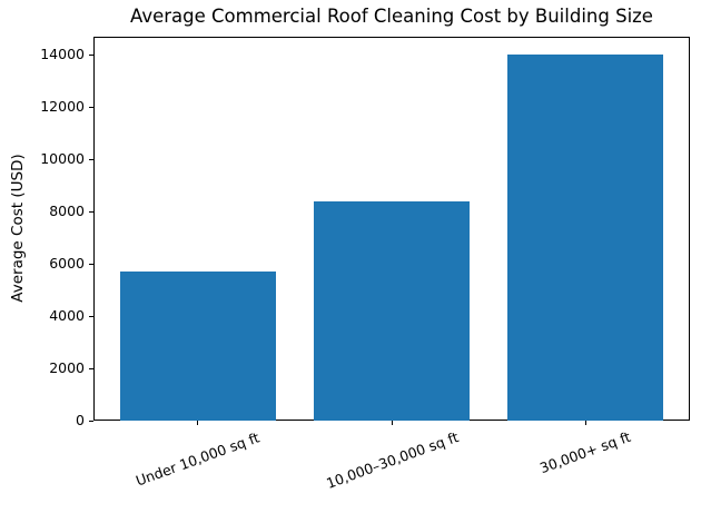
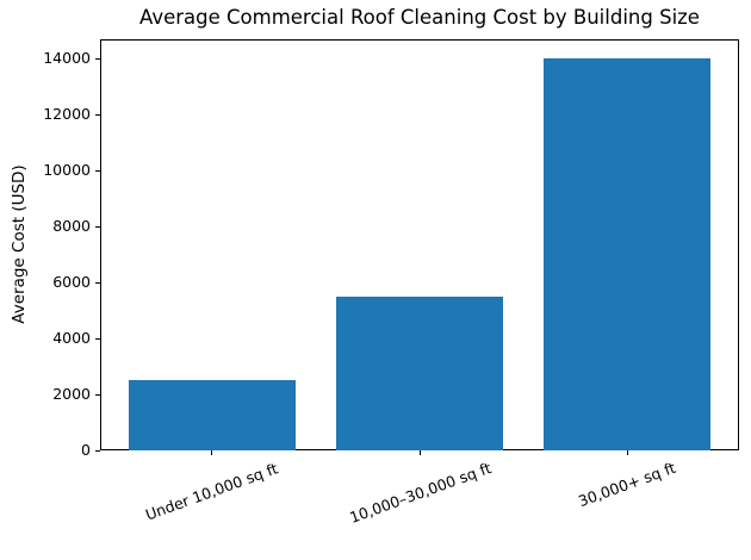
Under 10,000 sq ft: 5700 -> 2500
10,000–30,000 sq ft: 8400 -> 5500
